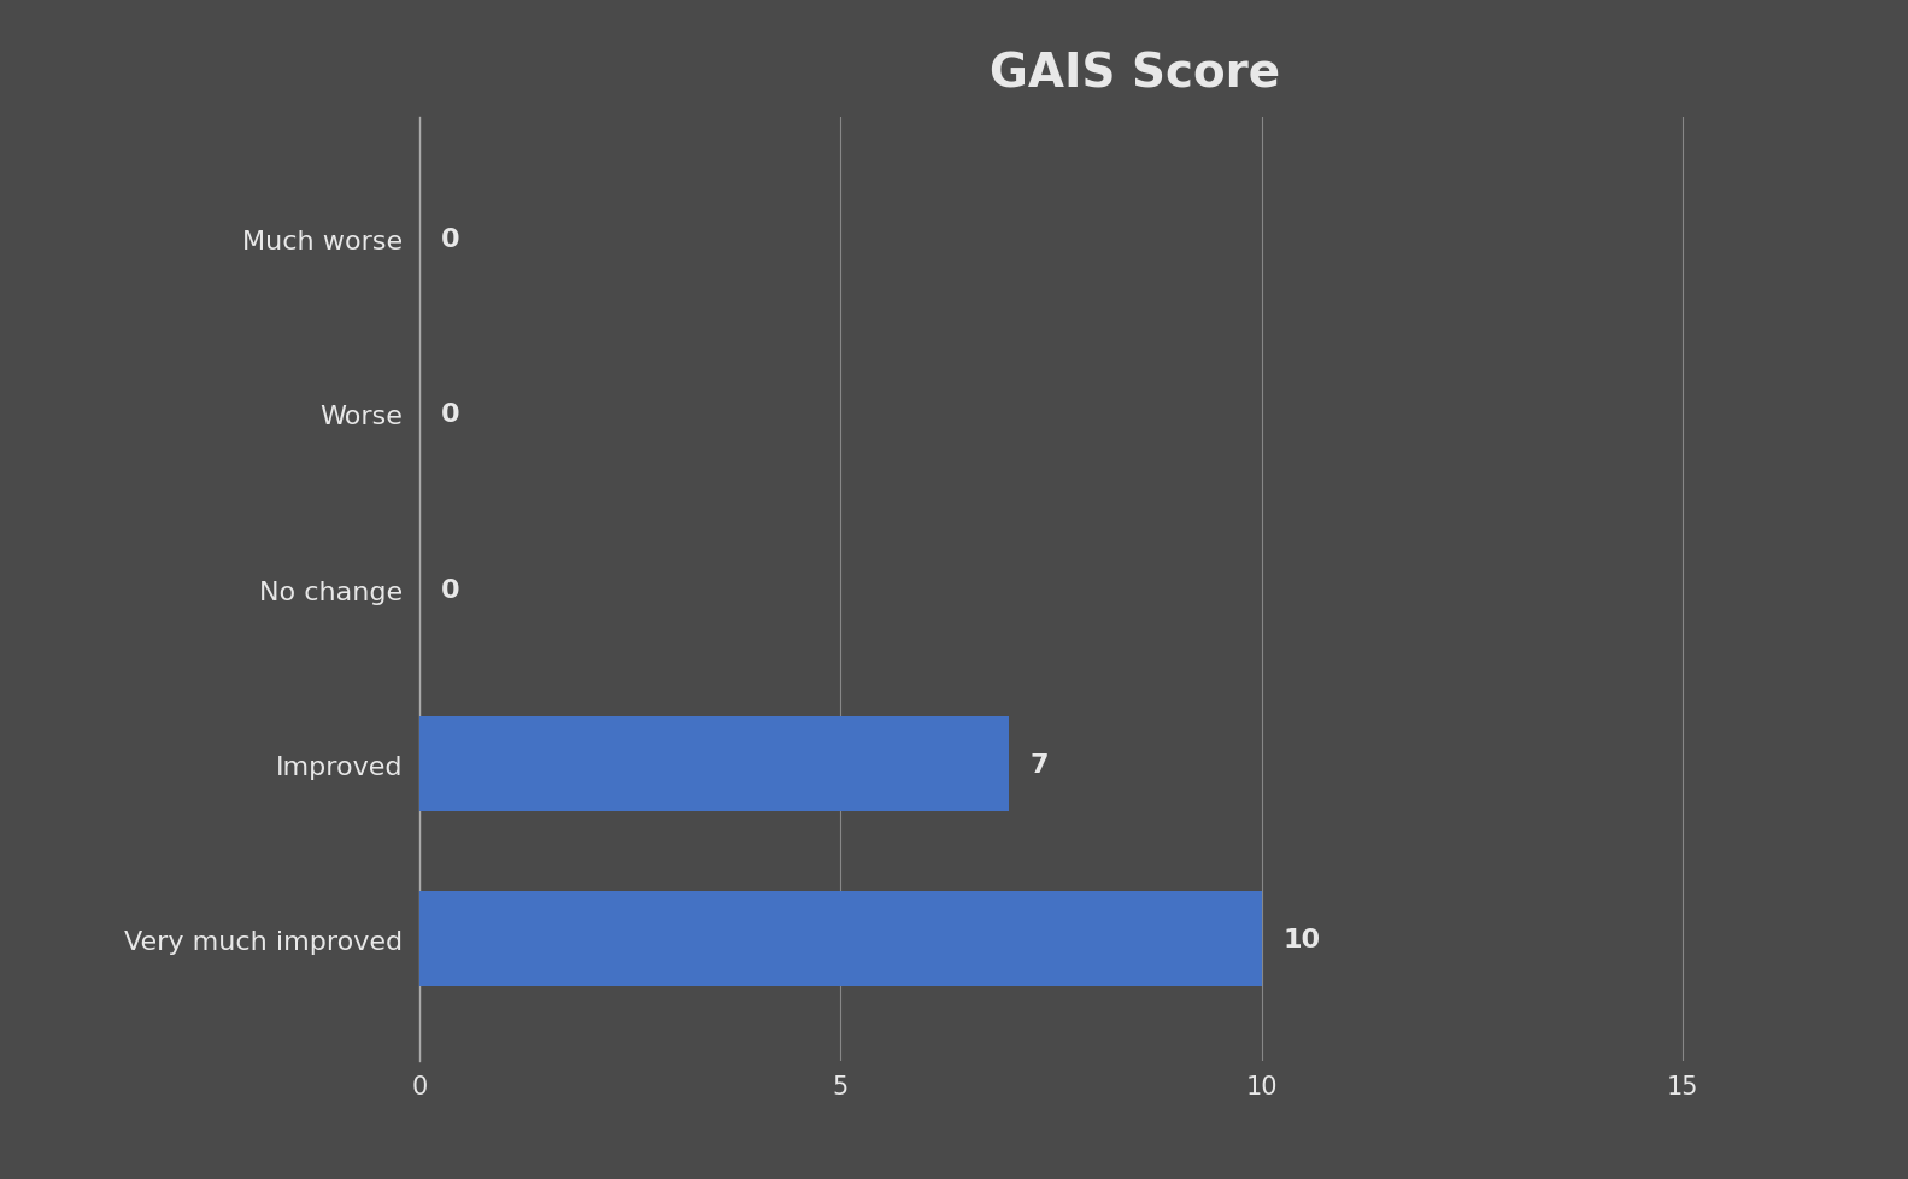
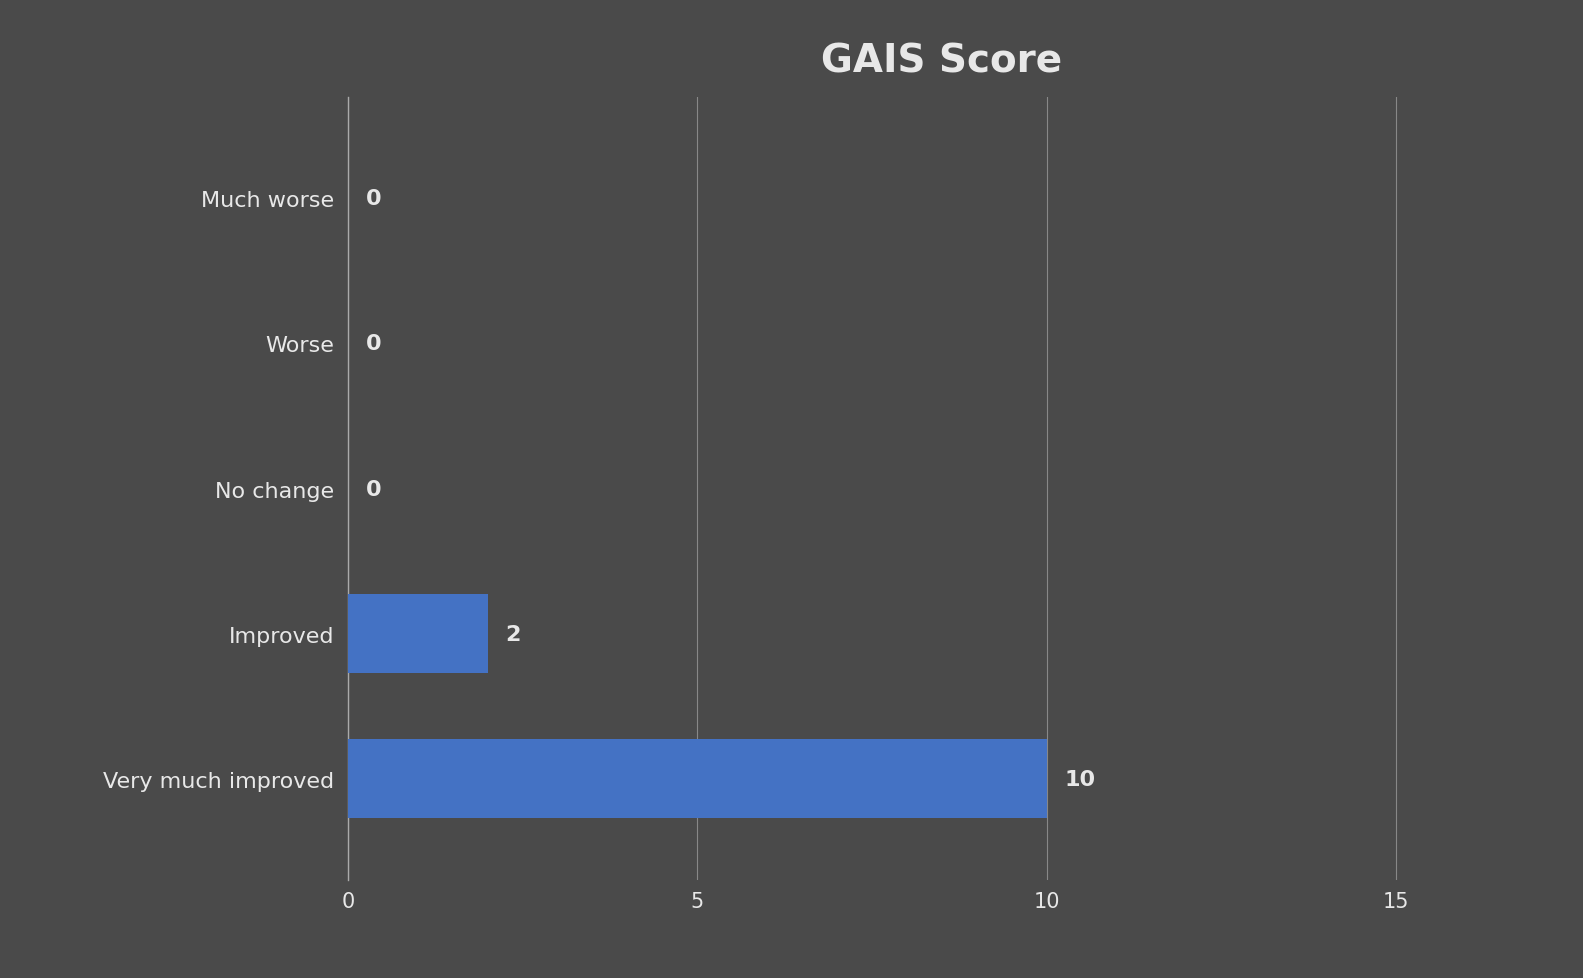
Improved: 7 -> 2
